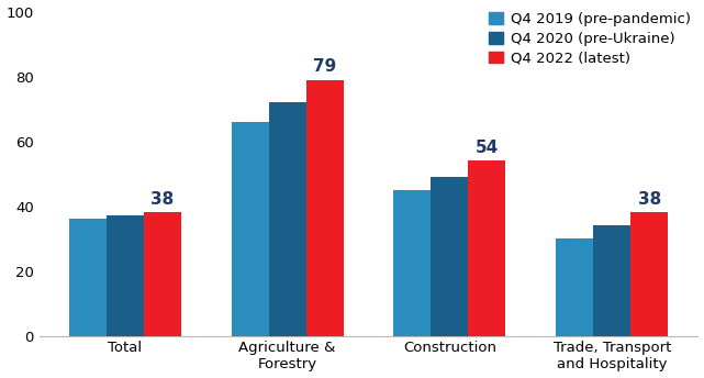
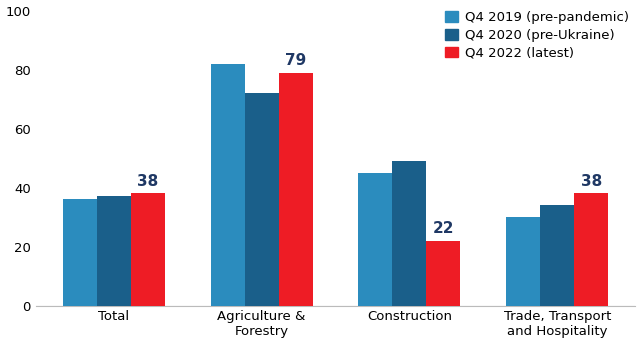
Q4 2019 (pre-pandemic)/Agriculture & Forestry: 66 -> 82
Q4 2022 (latest)/Construction: 54 -> 22
